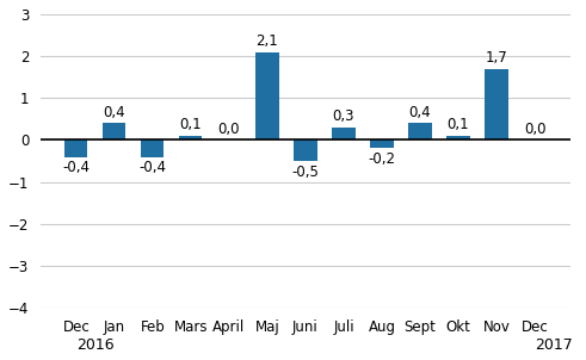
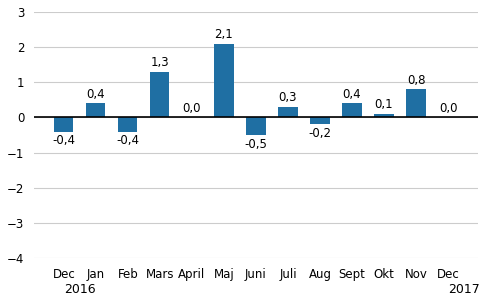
Mars: 0,1 -> 1,3
Nov: 1,7 -> 0,8
